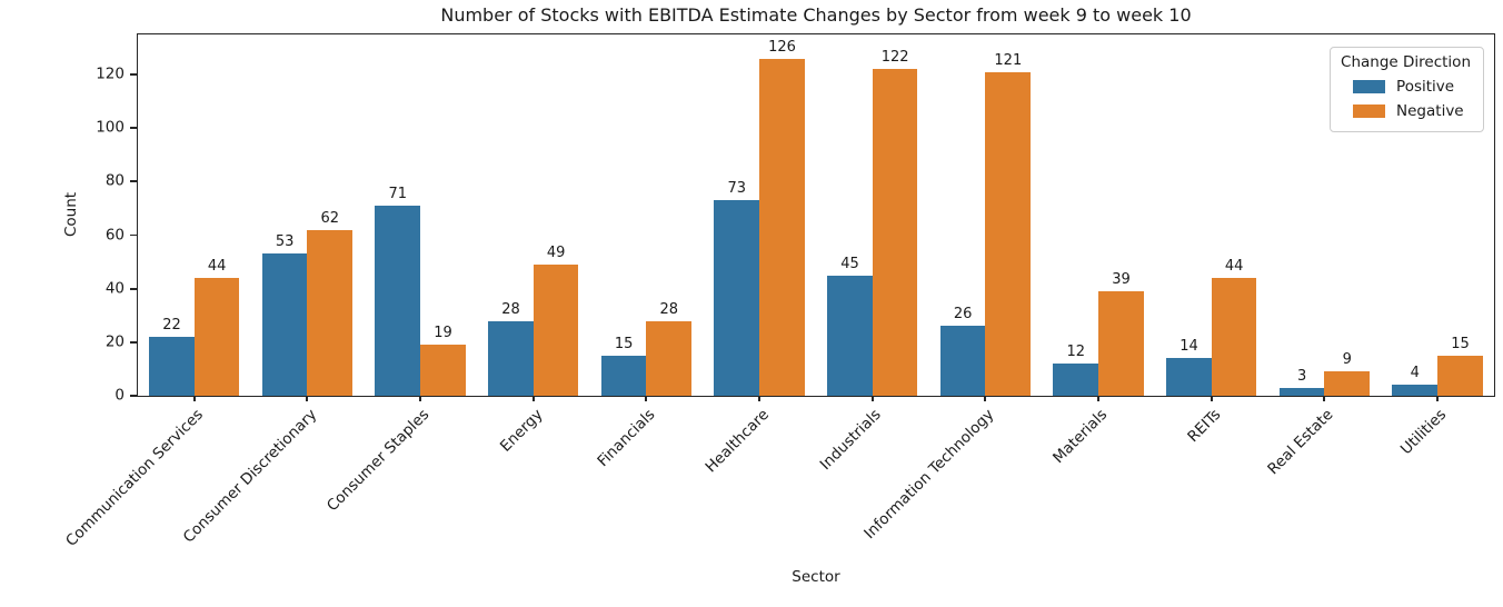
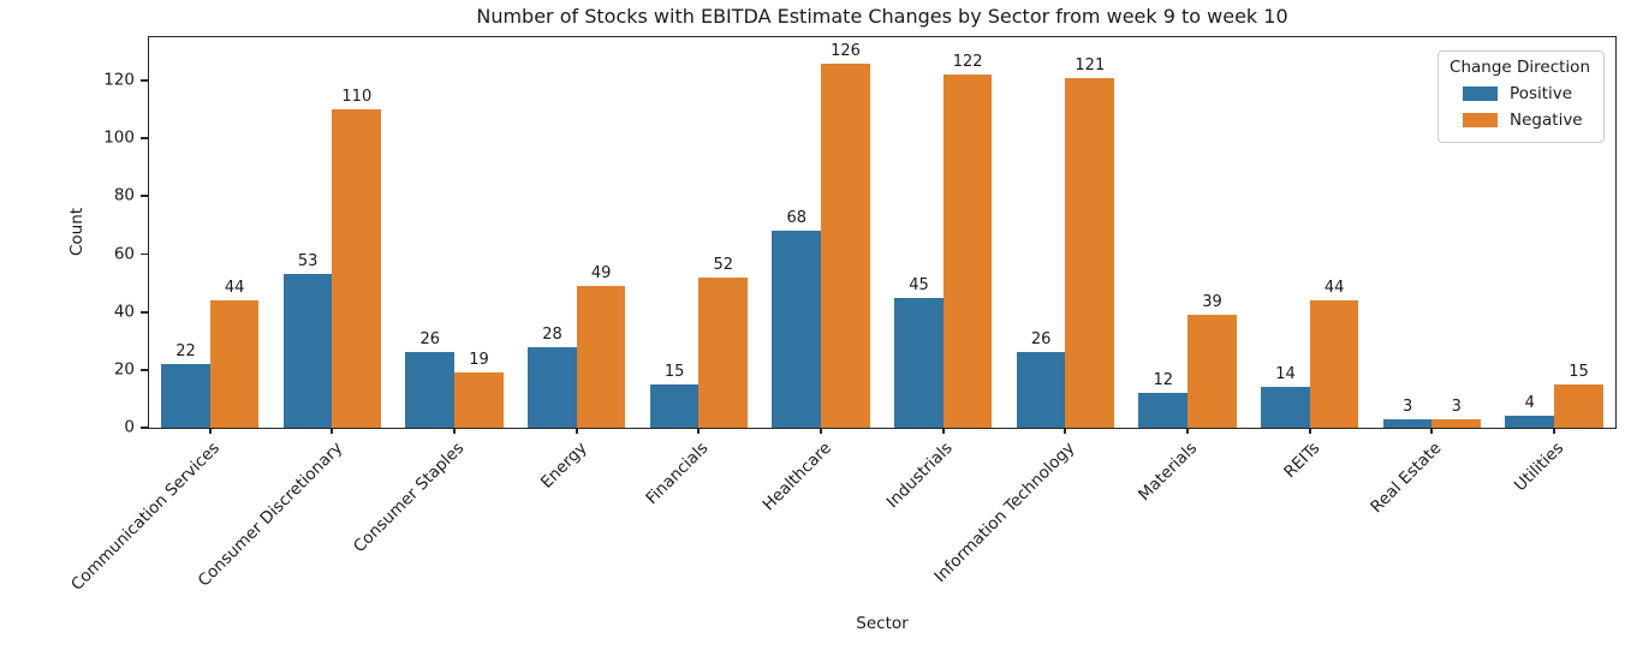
Negative/Consumer Discretionary: 62 -> 110
Positive/Consumer Staples: 71 -> 26
Negative/Financials: 28 -> 52
Positive/Healthcare: 73 -> 68
Negative/Real Estate: 9 -> 3
